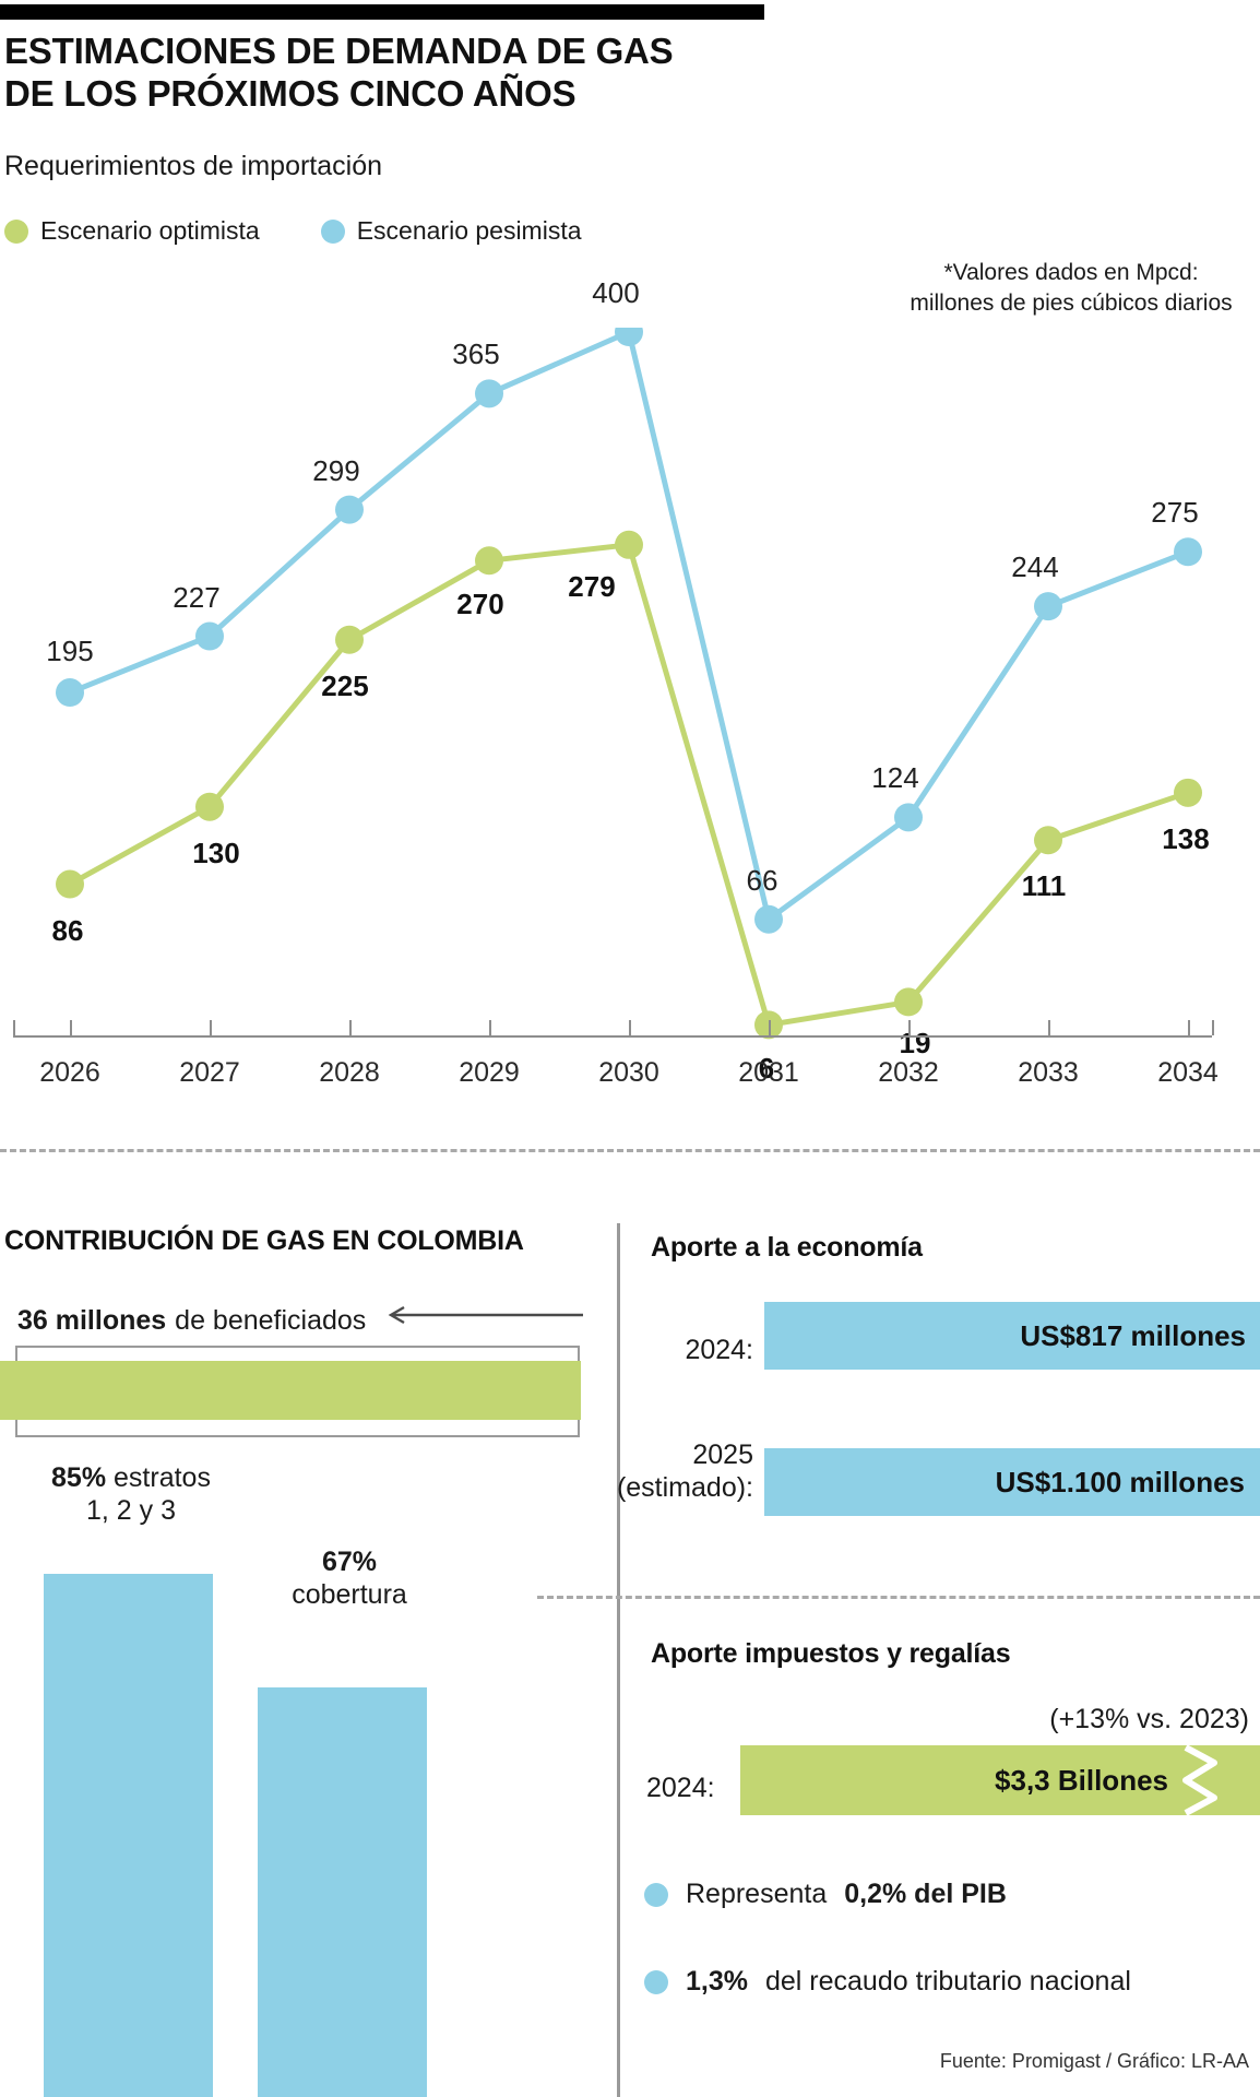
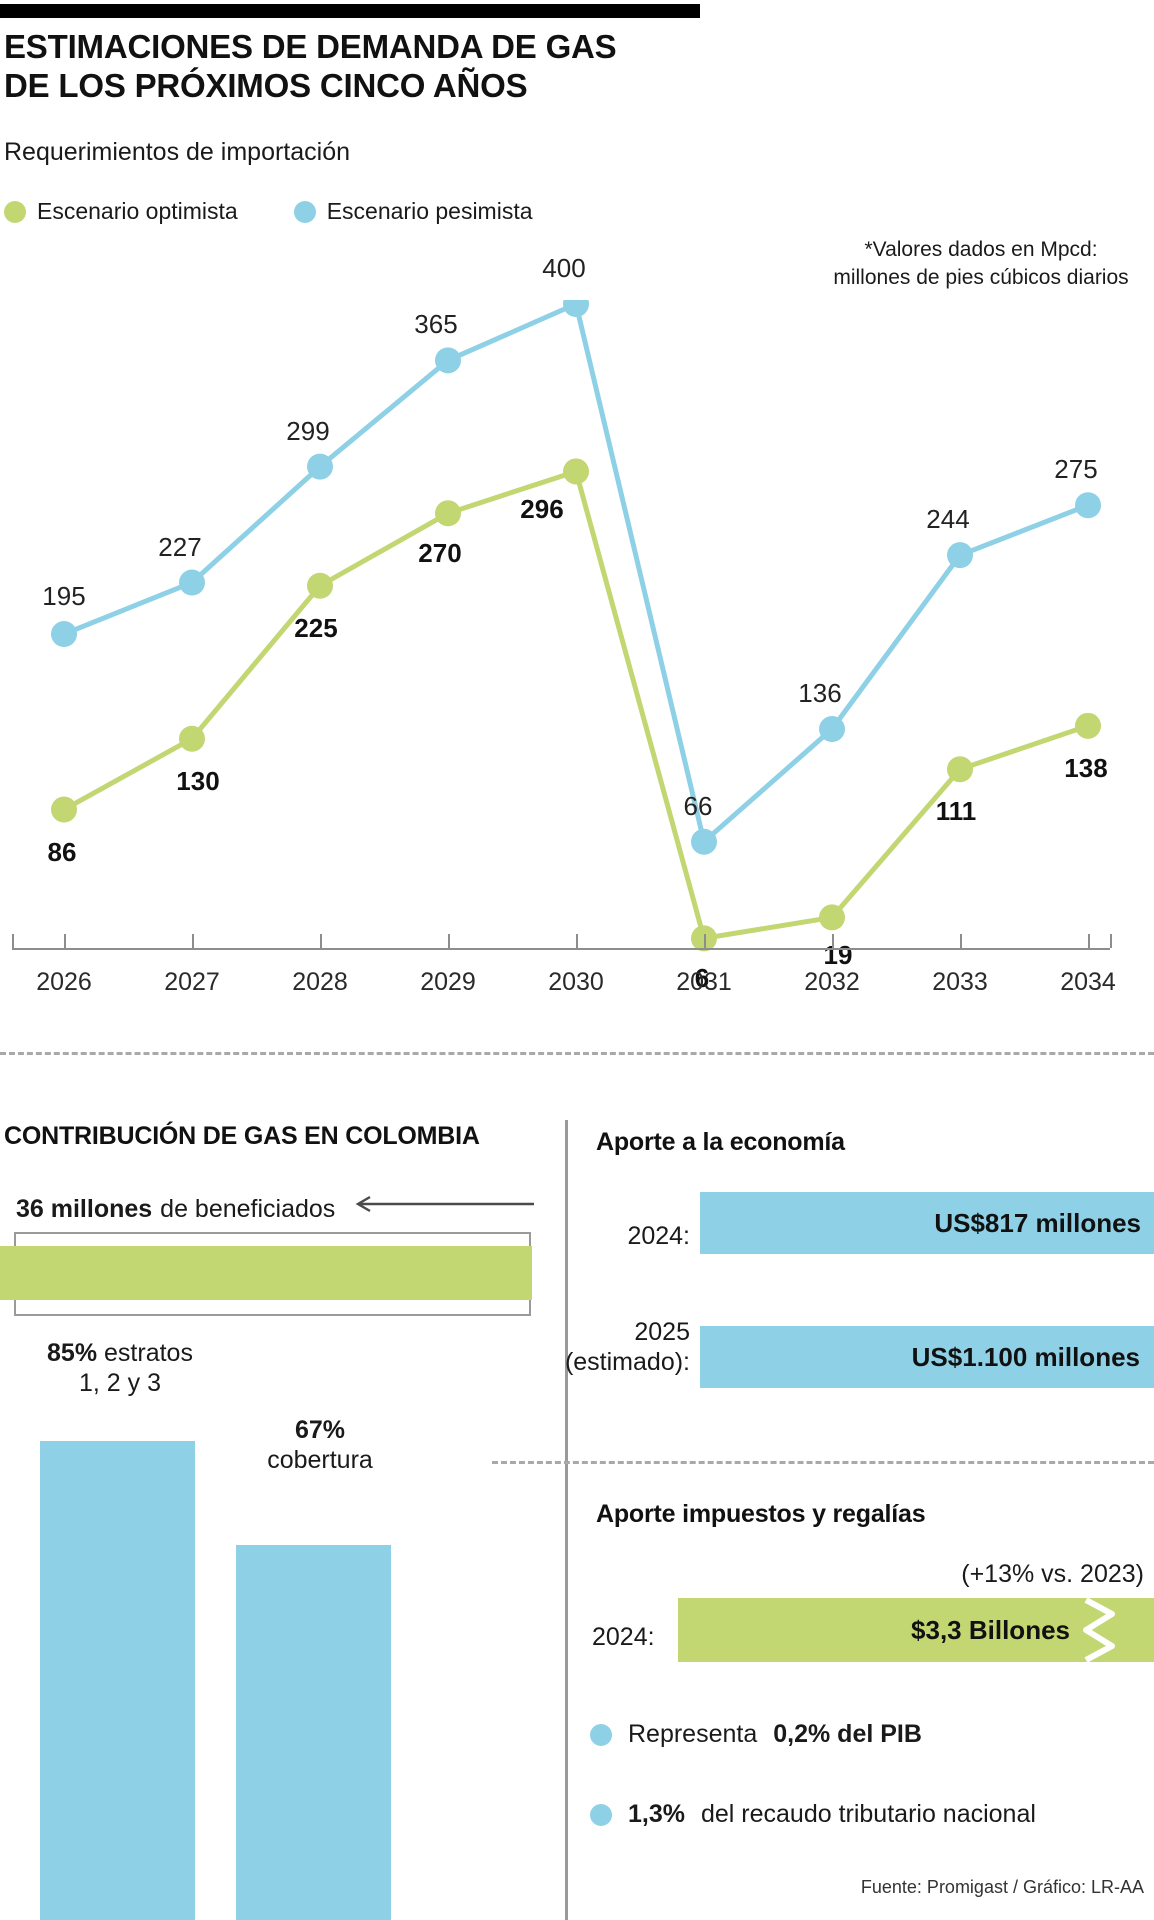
Escenario optimista/2030: 279 -> 296
Escenario pesimista/2032: 124 -> 136
